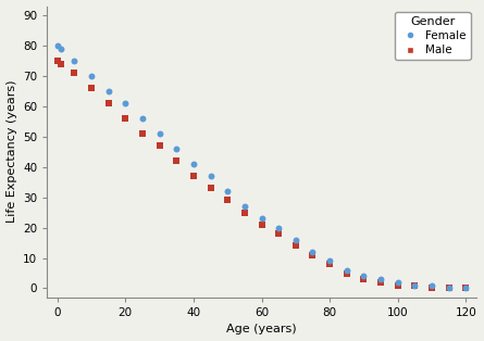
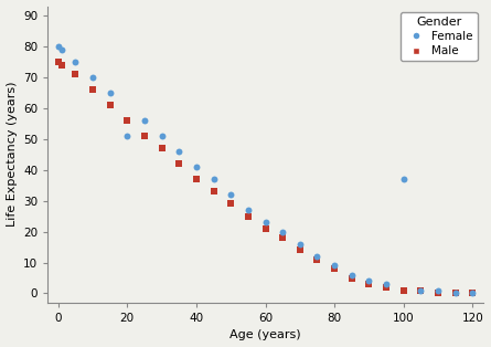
Female/20: 61 -> 51
Female/100: 2 -> 37
